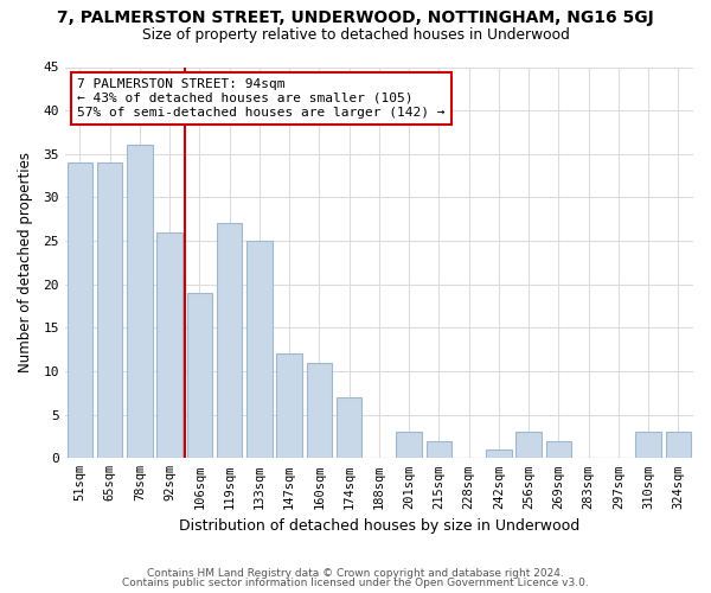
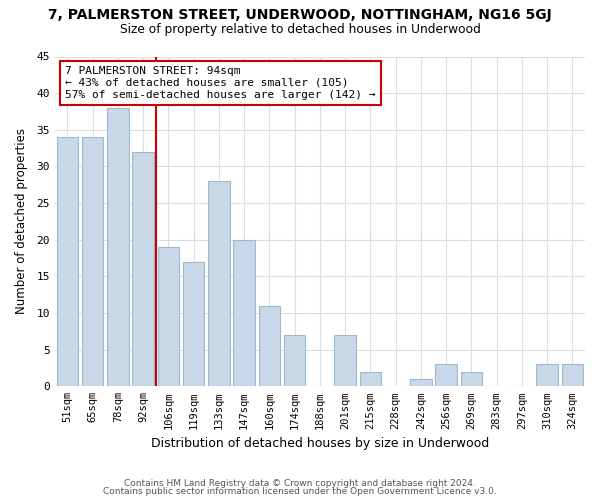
78sqm: 36 -> 38
92sqm: 26 -> 32
119sqm: 27 -> 17
133sqm: 25 -> 28
147sqm: 12 -> 20
201sqm: 3 -> 7
